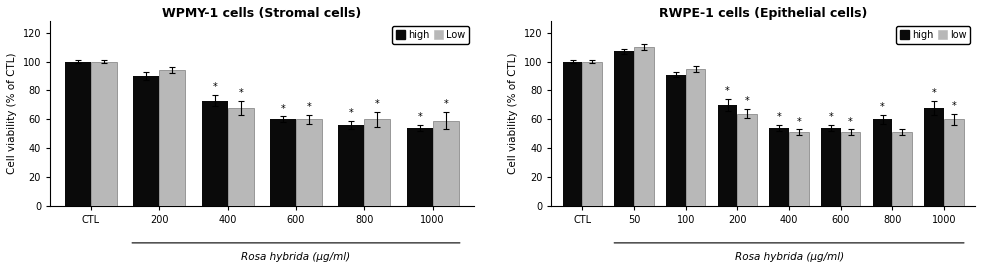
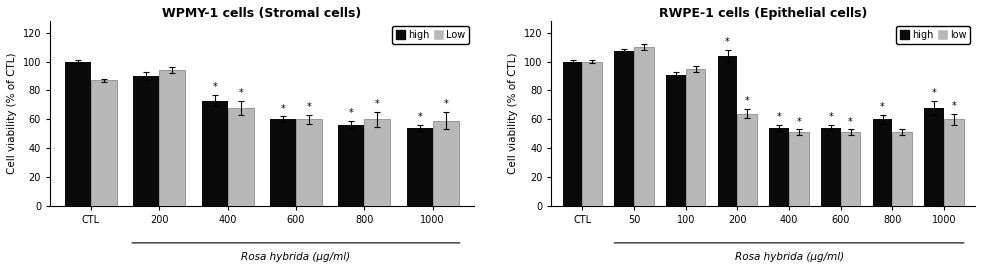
WPMY-1 cells (Stromal cells)/Low/CTL: 100 -> 87
RWPE-1 cells (Epithelial cells)/high/200: 70 -> 104
